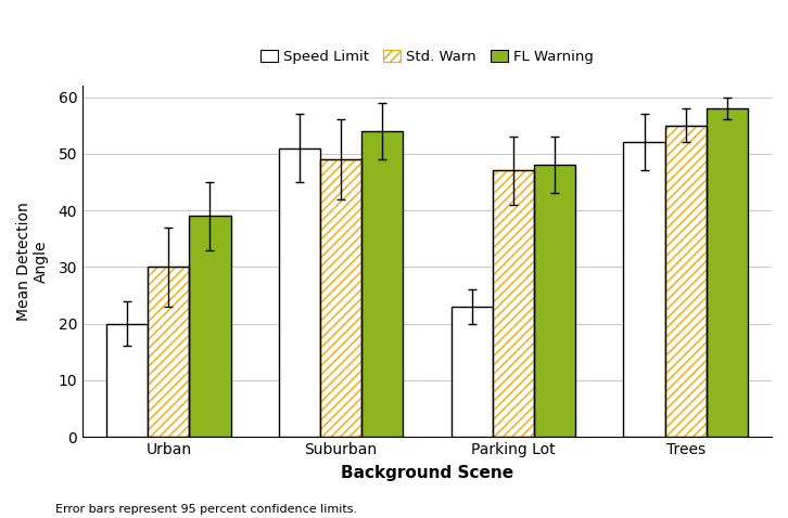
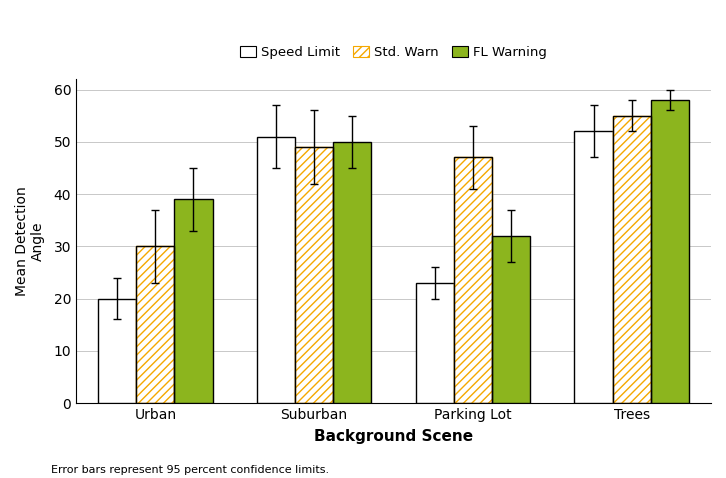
FL Warning/Suburban: 54 -> 50
FL Warning/Parking Lot: 48 -> 32
